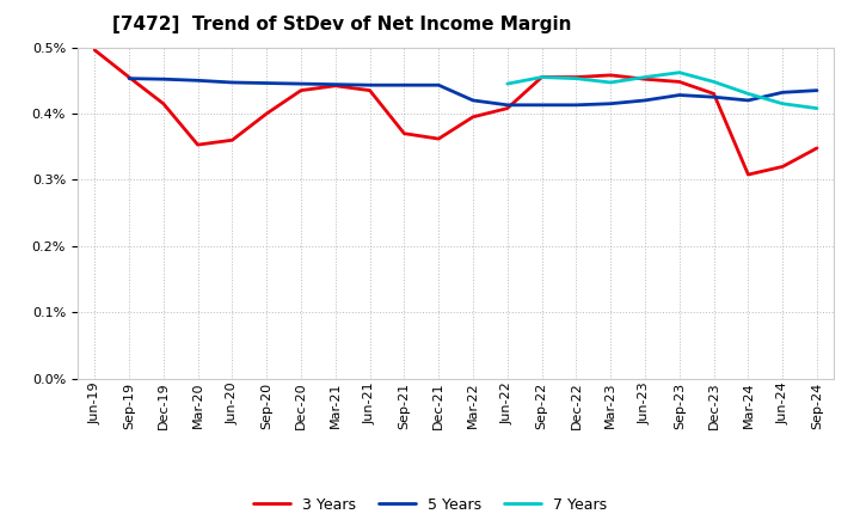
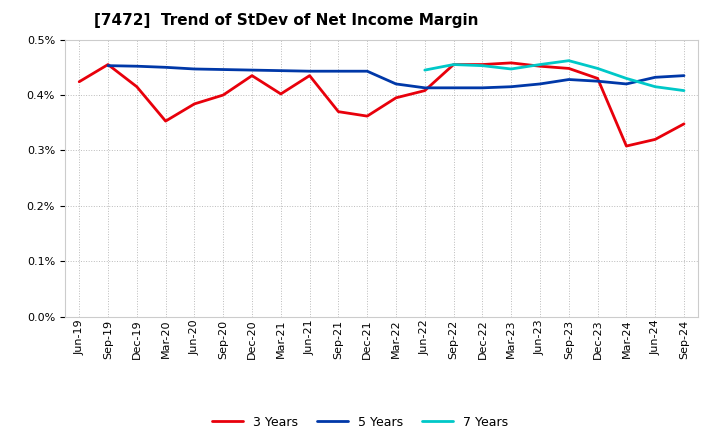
3 Years/Jun-19: 0.496% -> 0.424%
3 Years/Jun-20: 0.360% -> 0.384%
3 Years/Mar-21: 0.442% -> 0.402%
